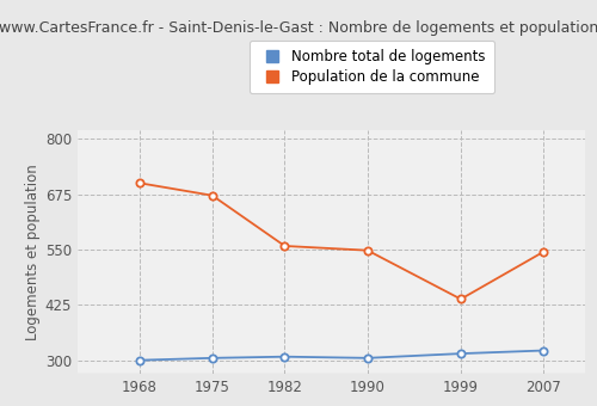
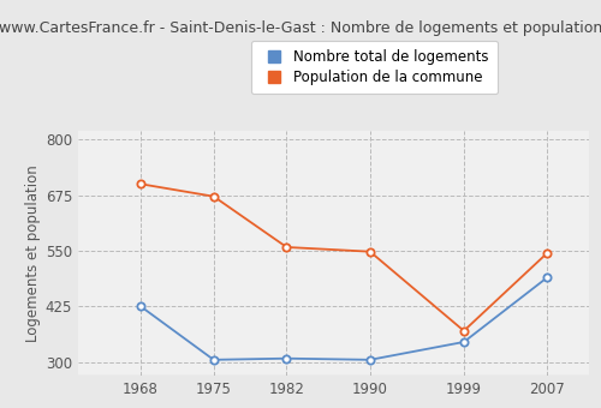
Nombre total de logements/1968: 300 -> 425
Nombre total de logements/1999: 315 -> 345
Population de la commune/1999: 438 -> 370
Nombre total de logements/2007: 322 -> 490
